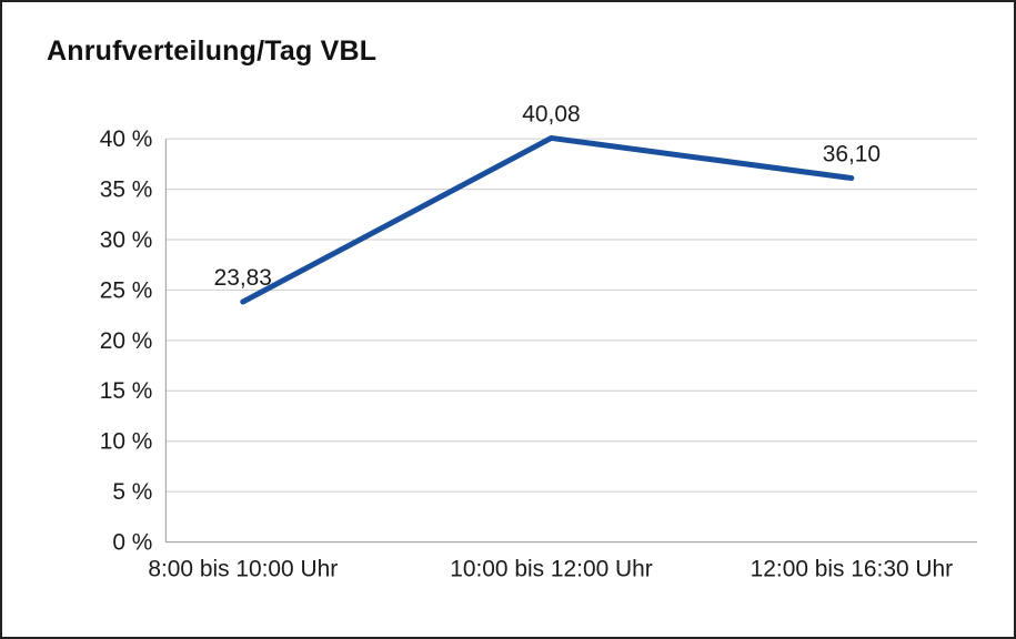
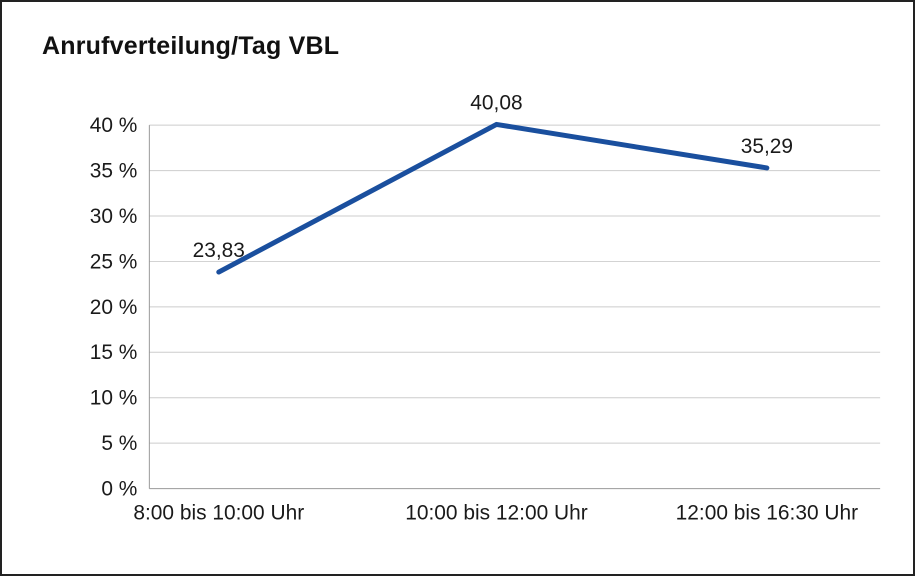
12:00 bis 16:30 Uhr: 36,10 -> 35,29
